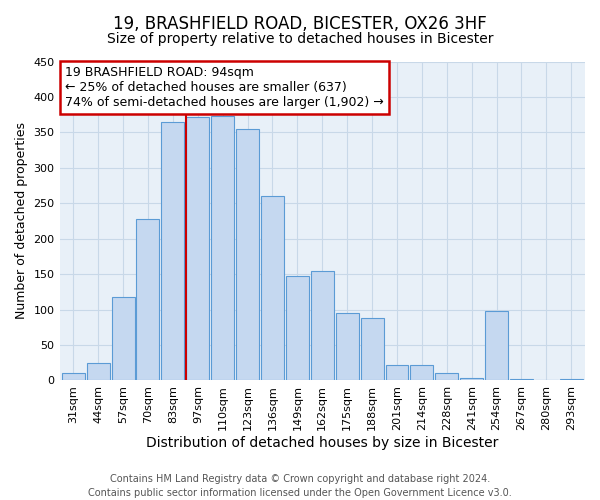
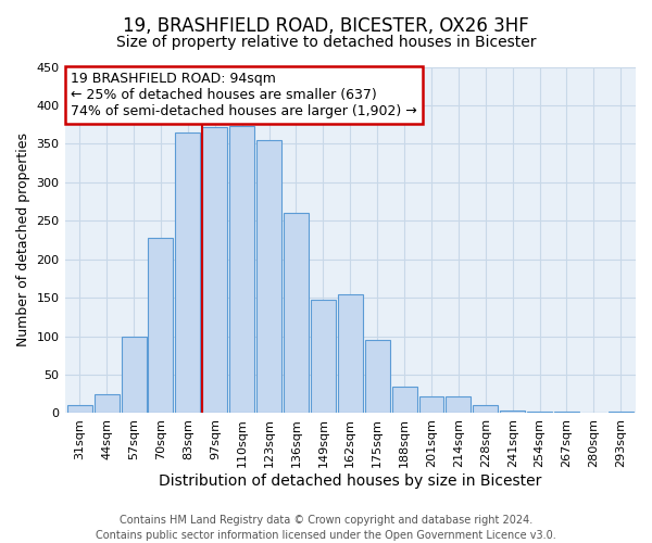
57sqm: 118 -> 100
188sqm: 88 -> 35
254sqm: 98 -> 2
